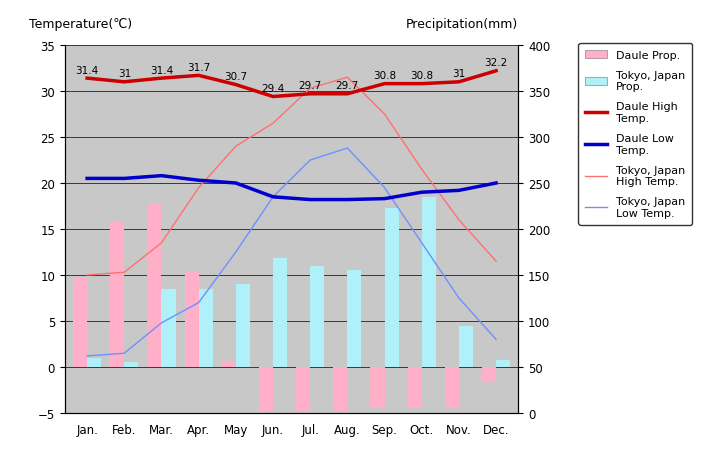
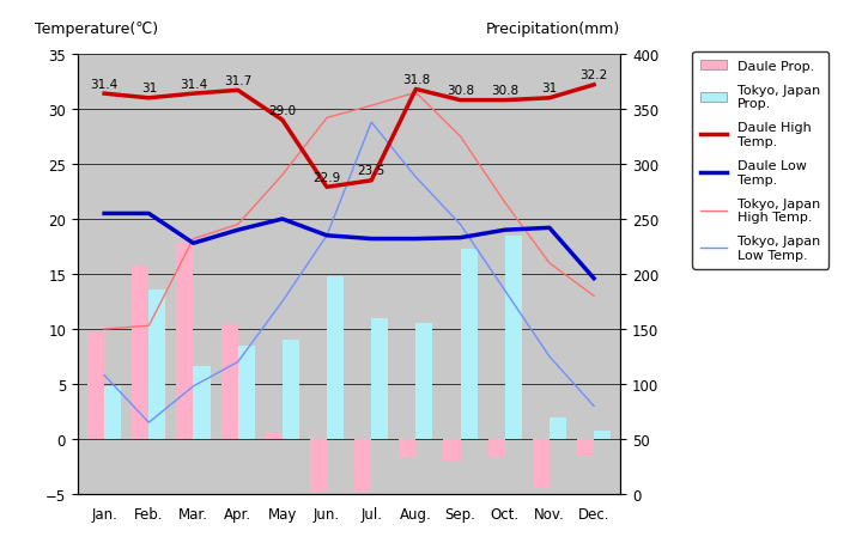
Tokyo, Japan Low Temp./Jan.: 1.2 -> 5.8
Tokyo, Japan Prop./Jan.: 1.0 -> 4.8
Tokyo, Japan Prop./Feb.: 0.5 -> 13.6
Daule Low Temp./Mar.: 20.8 -> 17.8
Tokyo, Japan High Temp./Mar.: 13.5 -> 18.2
Tokyo, Japan Prop./Mar.: 8.5 -> 6.6
Daule Low Temp./Apr.: 20.3 -> 19.0
Daule High Temp./May: 30.7 -> 29.0
Daule High Temp./Jun.: 29.4 -> 22.9
Tokyo, Japan High Temp./Jun.: 26.5 -> 29.2
Tokyo, Japan Prop./Jun.: 11.8 -> 14.8
Daule High Temp./Jul.: 29.7 -> 23.5
Tokyo, Japan Low Temp./Jul.: 22.5 -> 28.8
Daule Prop./Aug.: -4.8 -> -1.6
Daule High Temp./Aug.: 29.7 -> 31.8
Daule Prop./Sep.: -4.5 -> -2.0
Daule Prop./Oct.: -4.5 -> -1.6
Tokyo, Japan Prop./Nov.: 4.5 -> 2.0
Daule Low Temp./Dec.: 20.0 -> 14.6
Tokyo, Japan High Temp./Dec.: 11.5 -> 13.0
